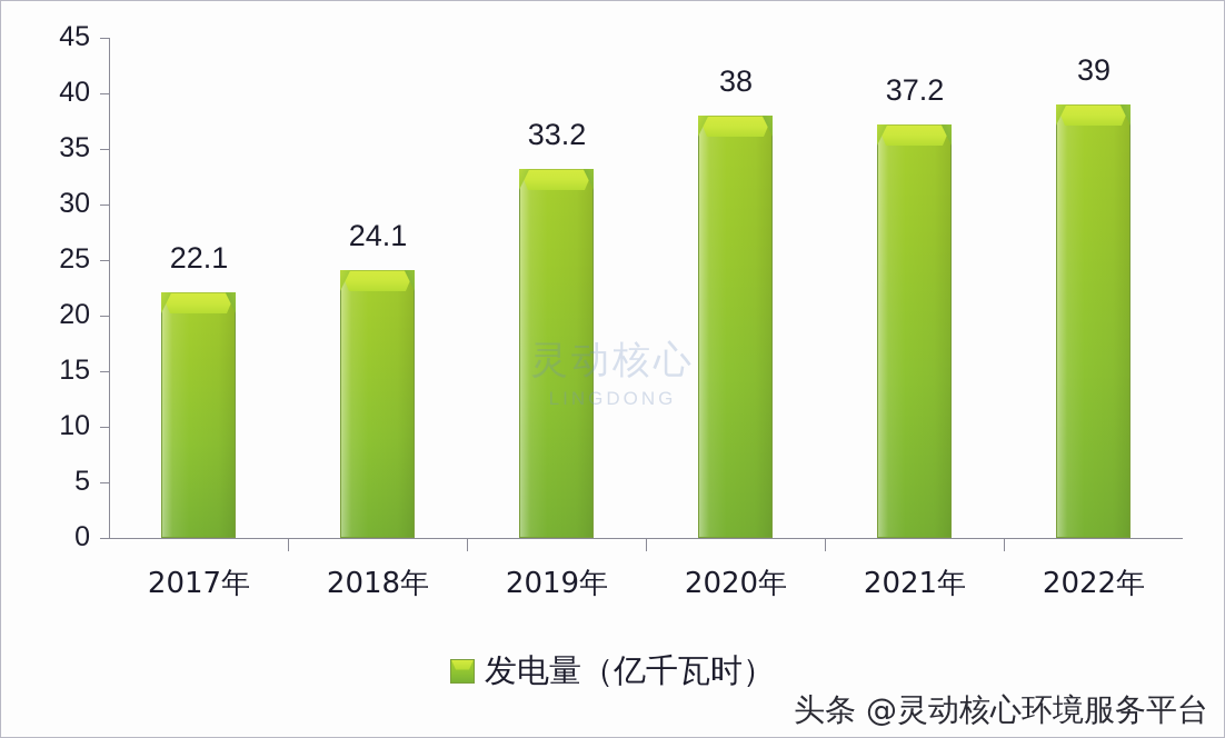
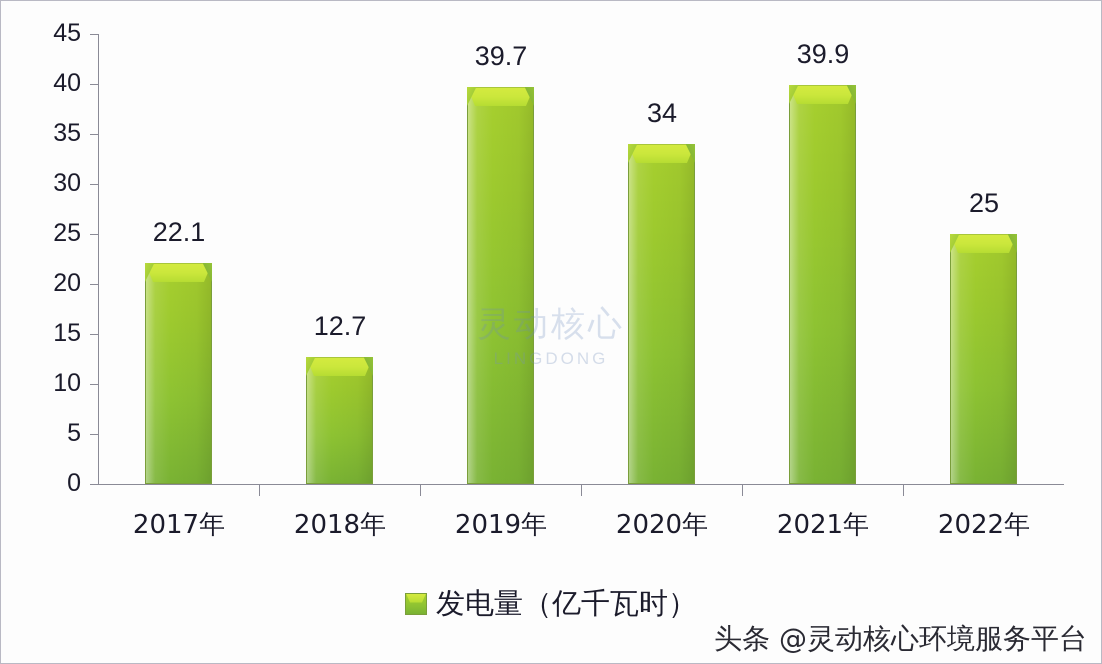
2018年: 24.1 -> 12.7
2019年: 33.2 -> 39.7
2020年: 38 -> 34
2021年: 37.2 -> 39.9
2022年: 39 -> 25
